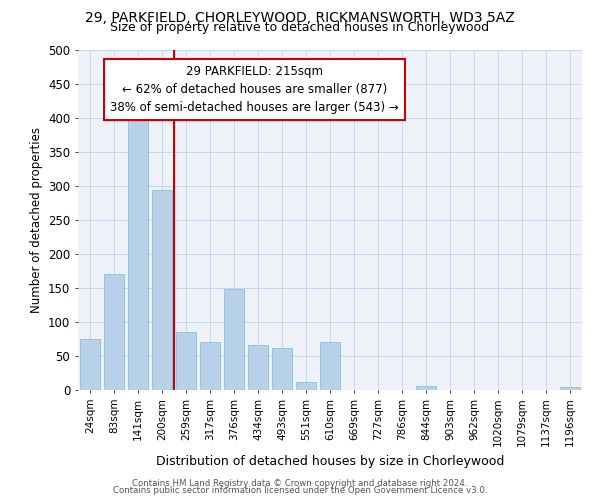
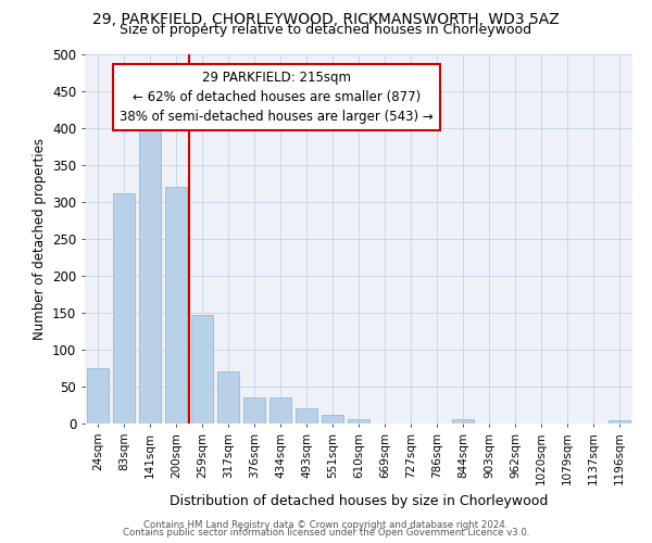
83sqm: 170 -> 312
200sqm: 294 -> 320
259sqm: 86 -> 147
376sqm: 148 -> 36
434sqm: 66 -> 36
493sqm: 62 -> 20
610sqm: 70 -> 6
